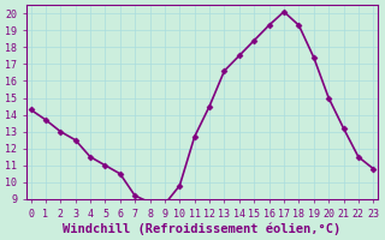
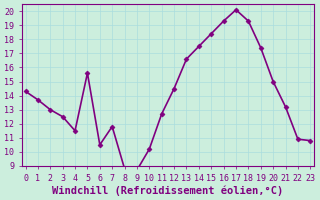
5: 11.0 -> 15.6
7: 9.2 -> 11.8
10: 9.8 -> 10.2
22: 11.5 -> 10.9
